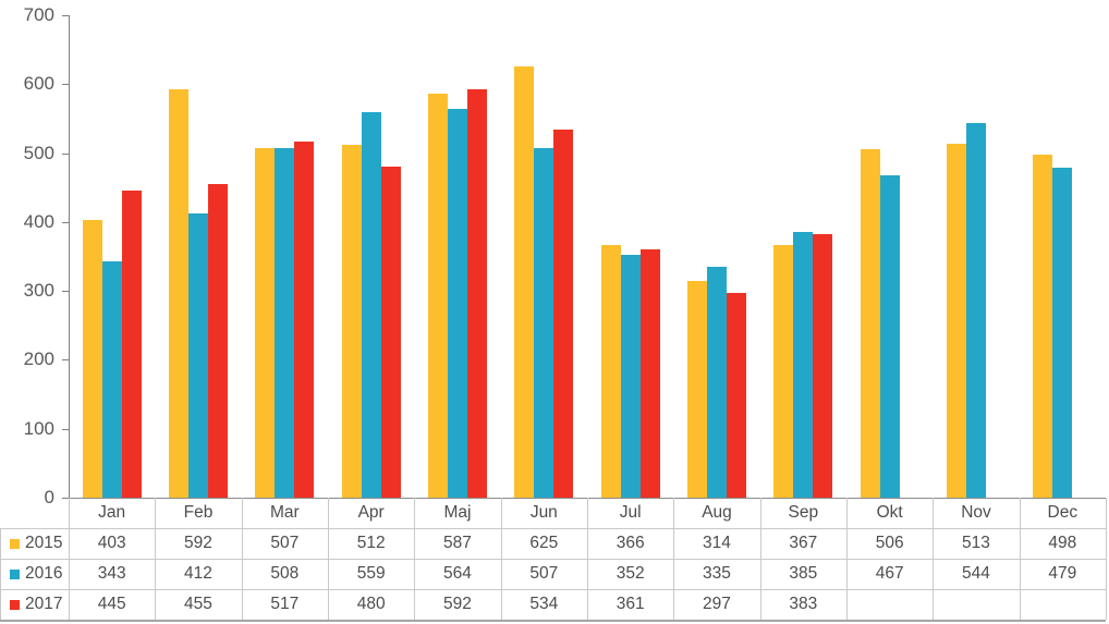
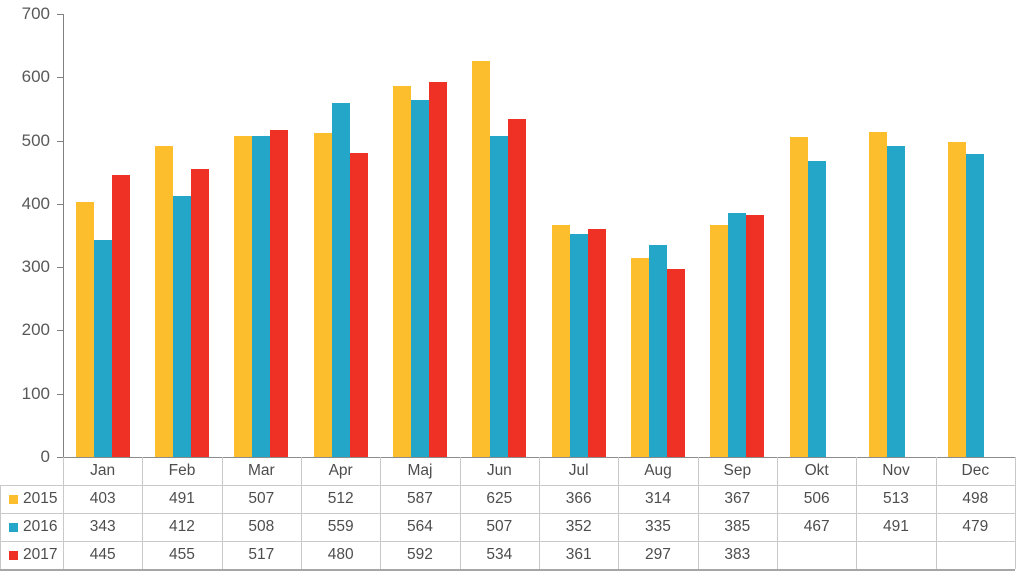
2015/Feb: 592 -> 491
2016/Nov: 544 -> 491
